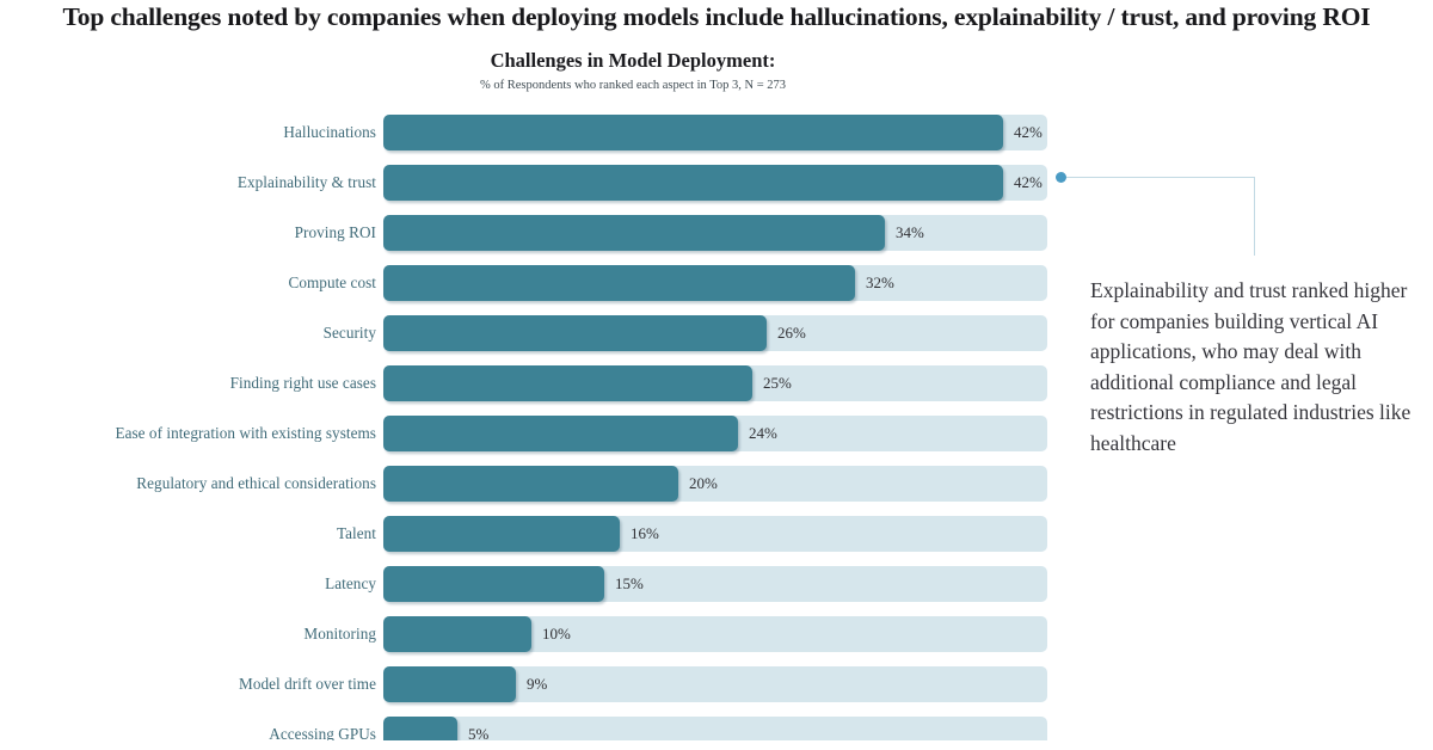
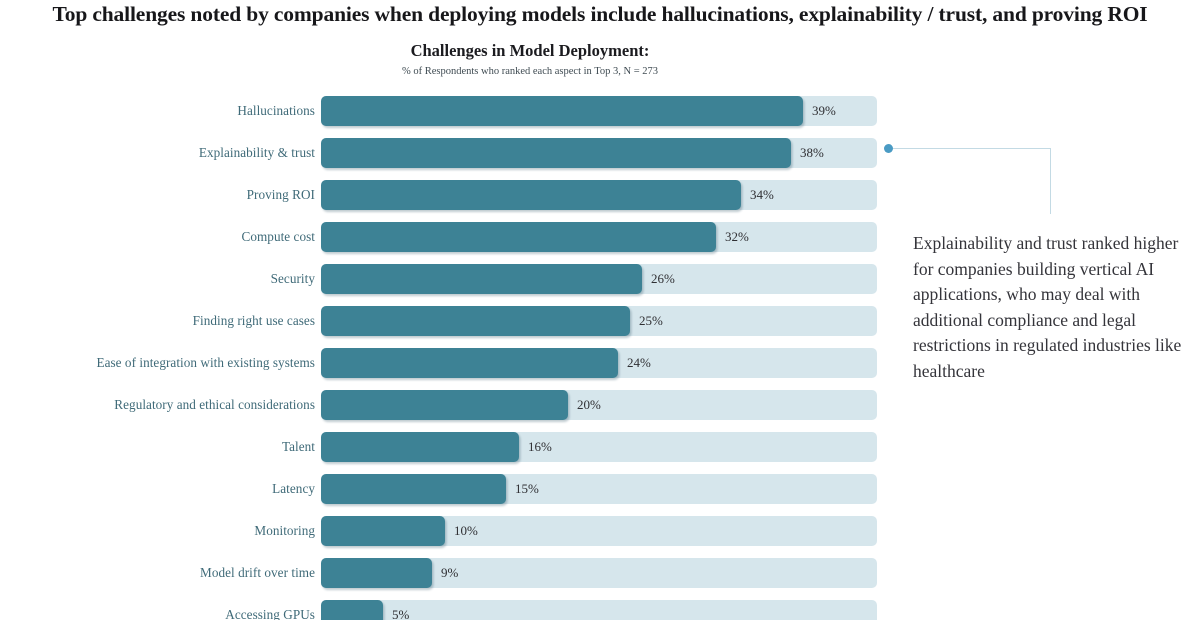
Hallucinations: 42% -> 39%
Explainability & trust: 42% -> 38%
